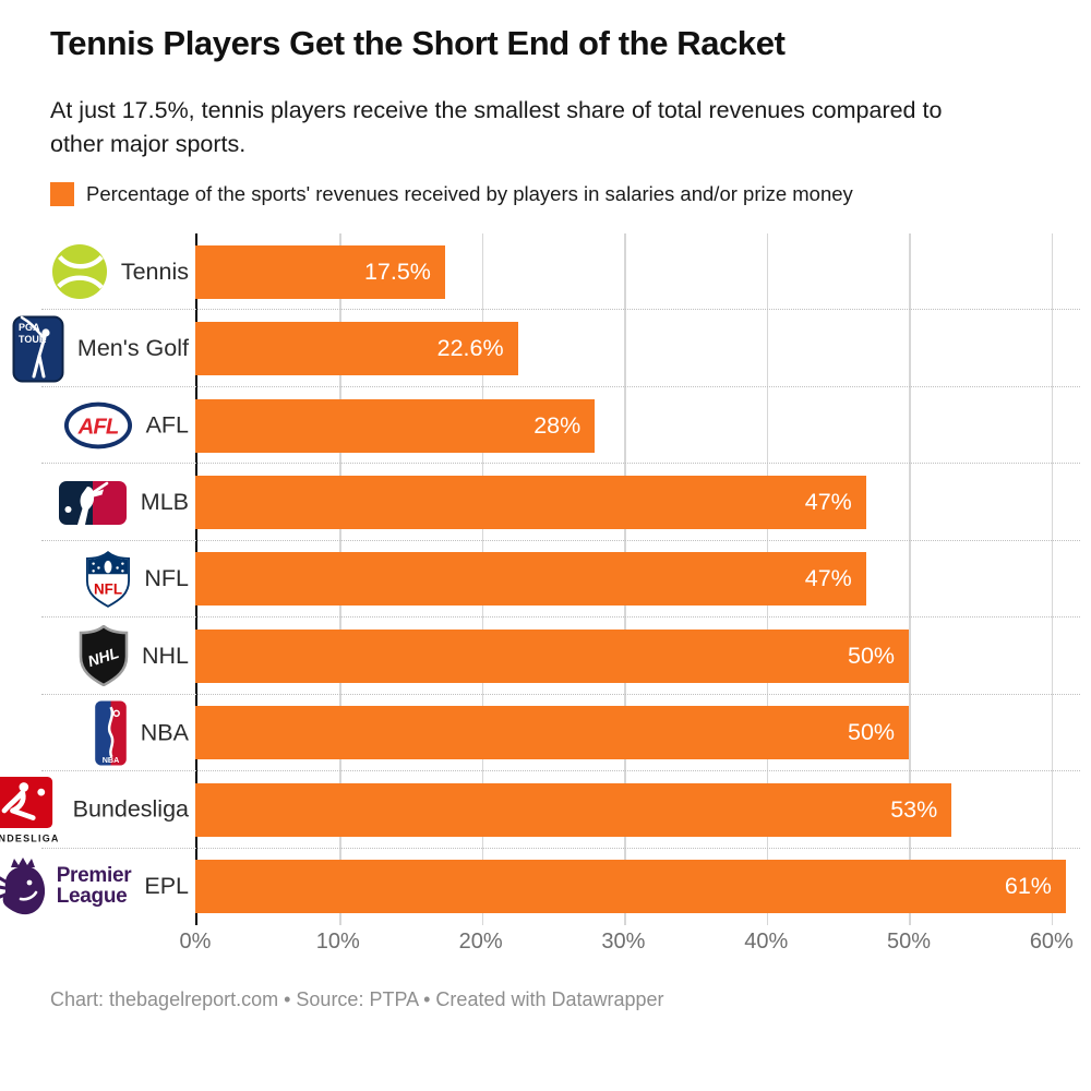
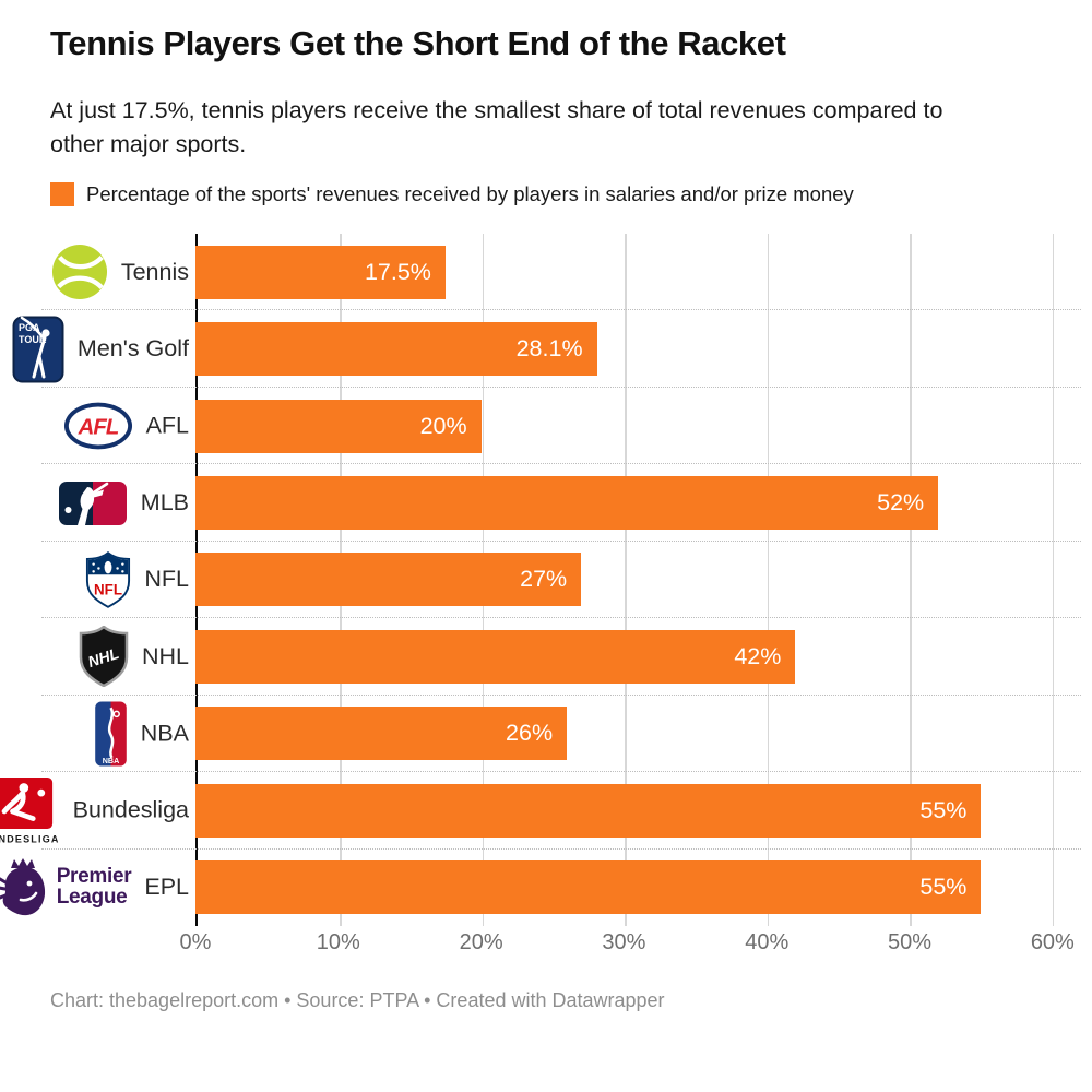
Men's Golf: 22.6% -> 28.1%
AFL: 28% -> 20%
MLB: 47% -> 52%
NFL: 47% -> 27%
NHL: 50% -> 42%
NBA: 50% -> 26%
Bundesliga: 53% -> 55%
EPL: 61% -> 55%
